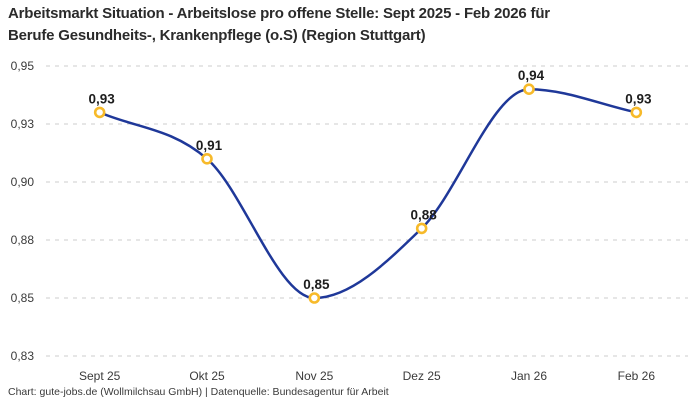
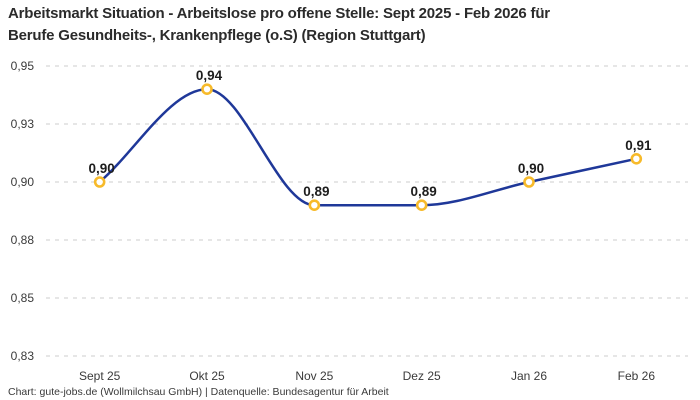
Sept 25: 0,93 -> 0,90
Okt 25: 0,91 -> 0,94
Nov 25: 0,85 -> 0,89
Dez 25: 0,88 -> 0,89
Jan 26: 0,94 -> 0,90
Feb 26: 0,93 -> 0,91
